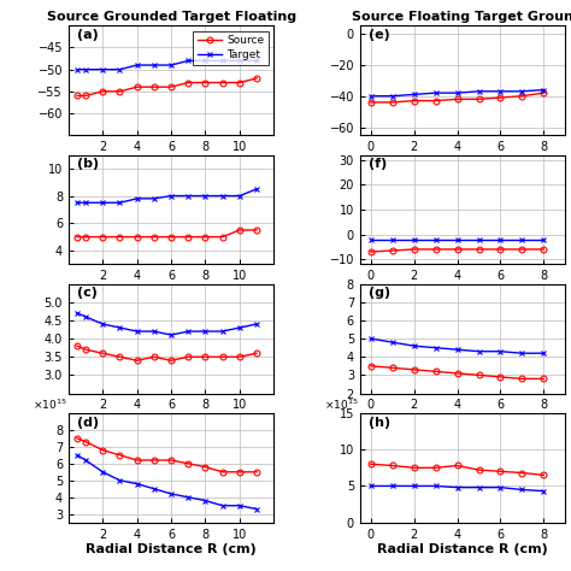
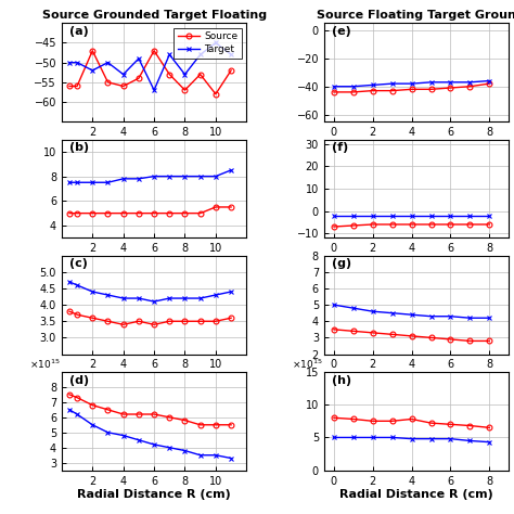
Source Grounded Target Floating/Source/2: -55 -> -47
Source Grounded Target Floating/Target/2: -50 -> -52
Source Grounded Target Floating/Source/4: -54 -> -56
Source Grounded Target Floating/Target/4: -49 -> -53
Source Grounded Target Floating/Source/6: -54 -> -47
Source Grounded Target Floating/Target/6: -49 -> -57
Source Grounded Target Floating/Source/8: -53 -> -57
Source Grounded Target Floating/Target/8: -48 -> -53
Source Grounded Target Floating/Source/10: -53 -> -58
Source Grounded Target Floating/Target/10: -48 -> -45
